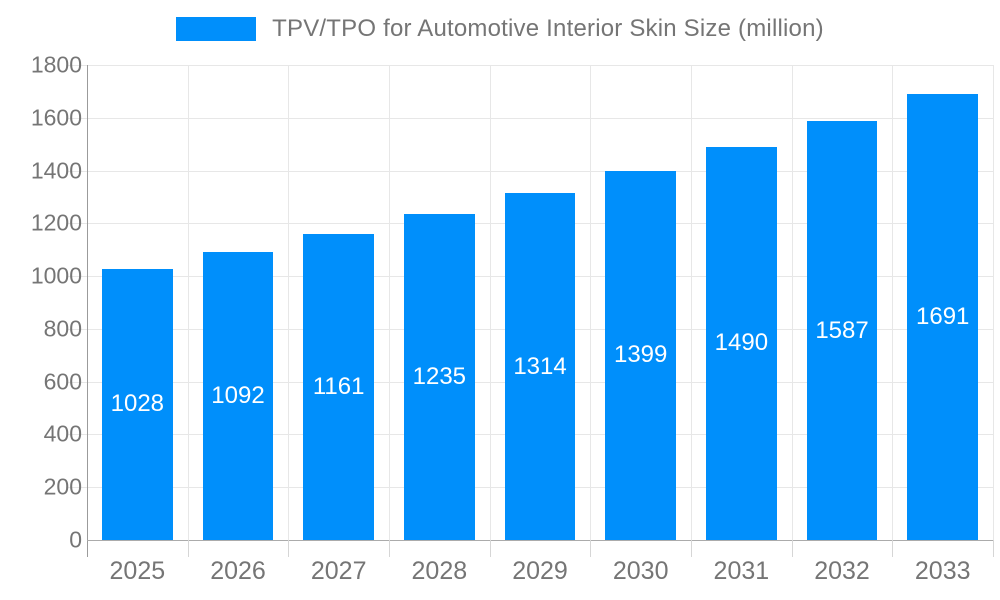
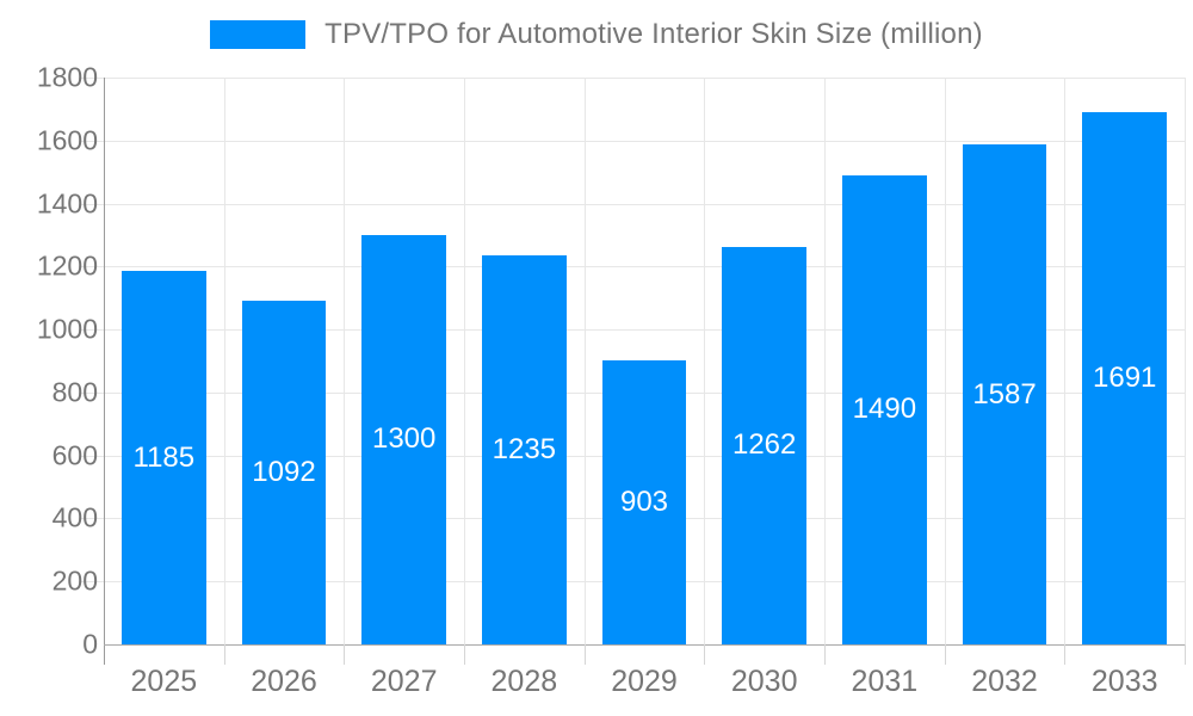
2025: 1028 -> 1185
2027: 1161 -> 1300
2029: 1314 -> 903
2030: 1399 -> 1262
